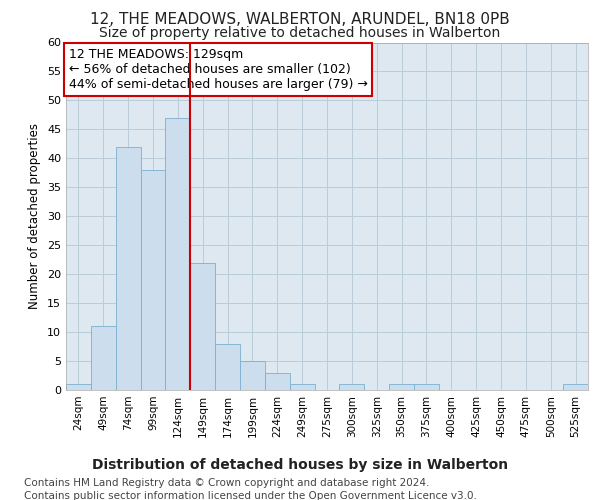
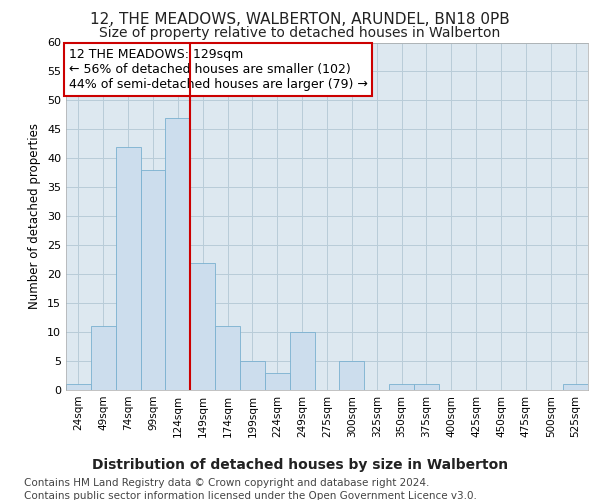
174sqm: 8 -> 11
249sqm: 1 -> 10
300sqm: 1 -> 5
